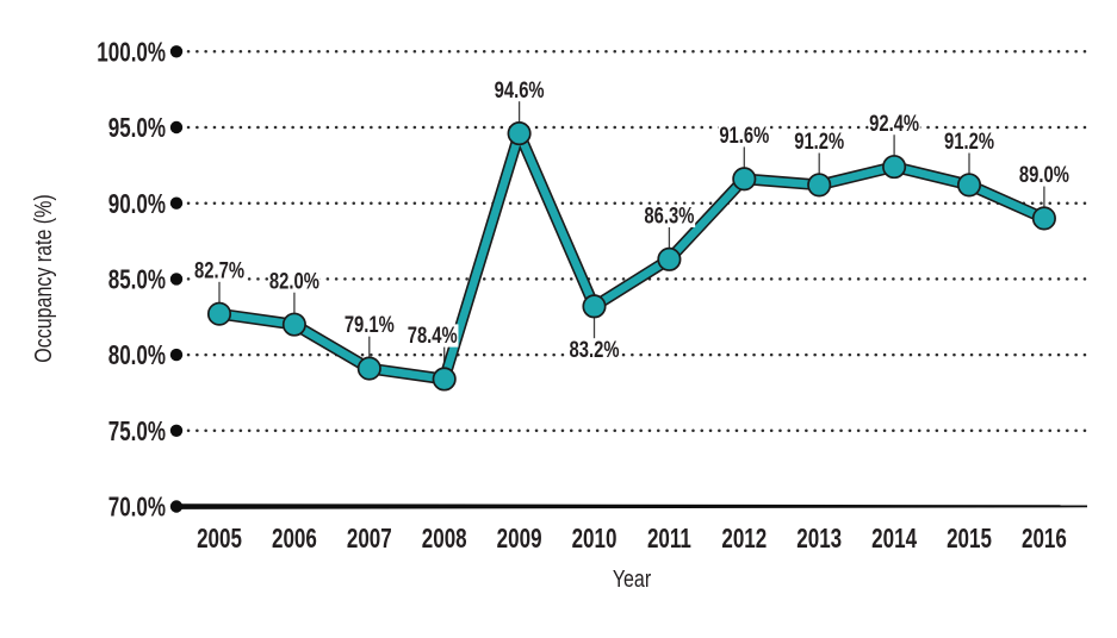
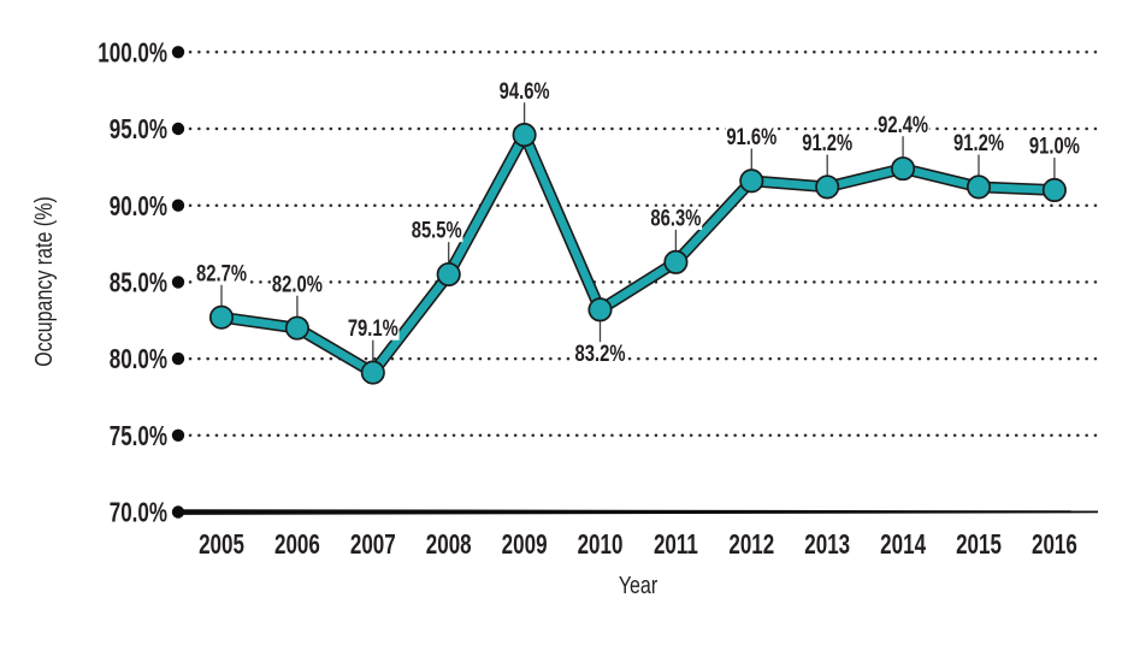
2008: 78.4% -> 85.5%
2016: 89.0% -> 91.0%
